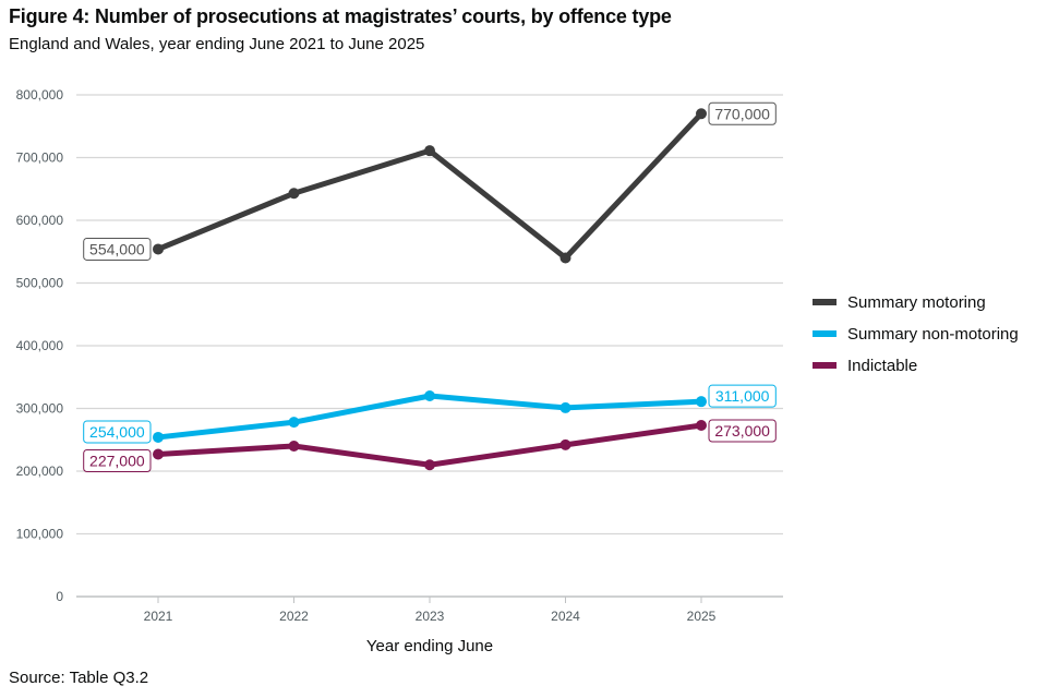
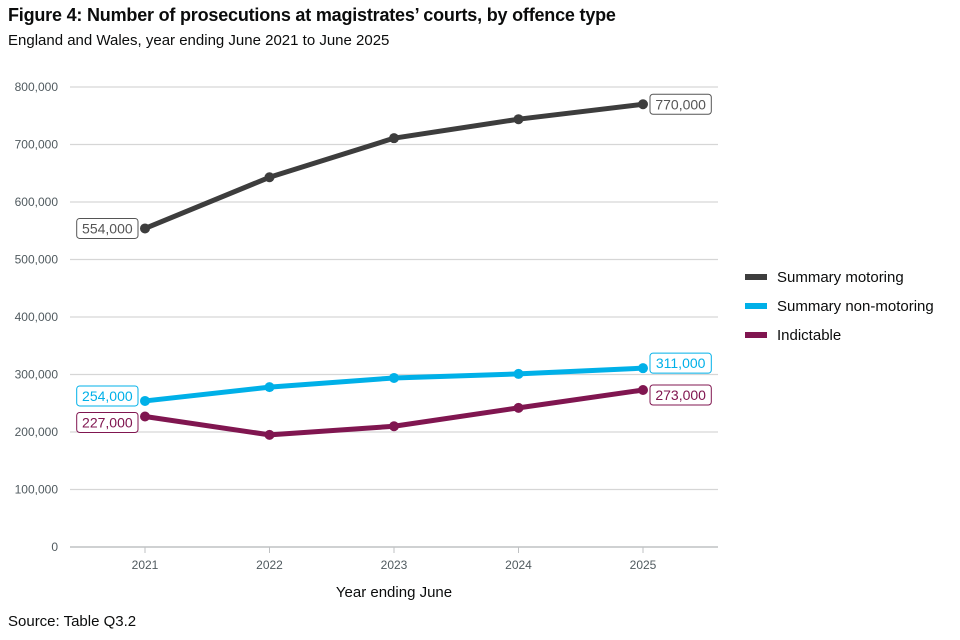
Indictable/2022: 240000 -> 200000
Summary non-motoring/2023: 320000 -> 290000
Summary motoring/2024: 540000 -> 740000
